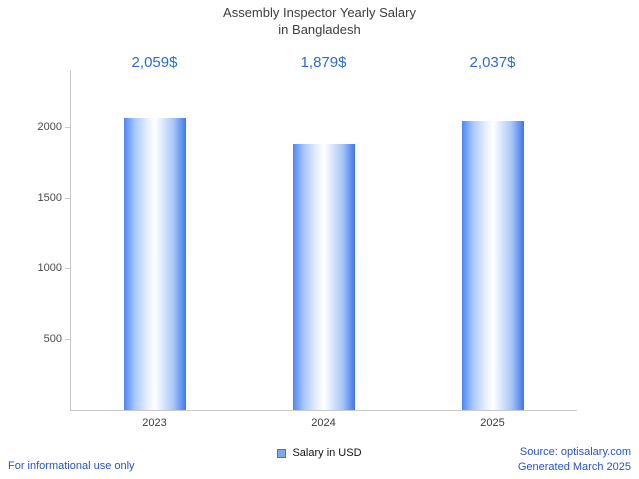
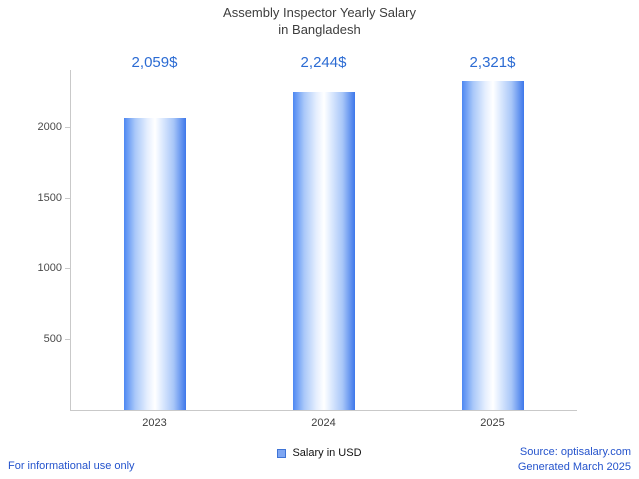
2024: 1,879 -> 2,244
2025: 2,037 -> 2,321
